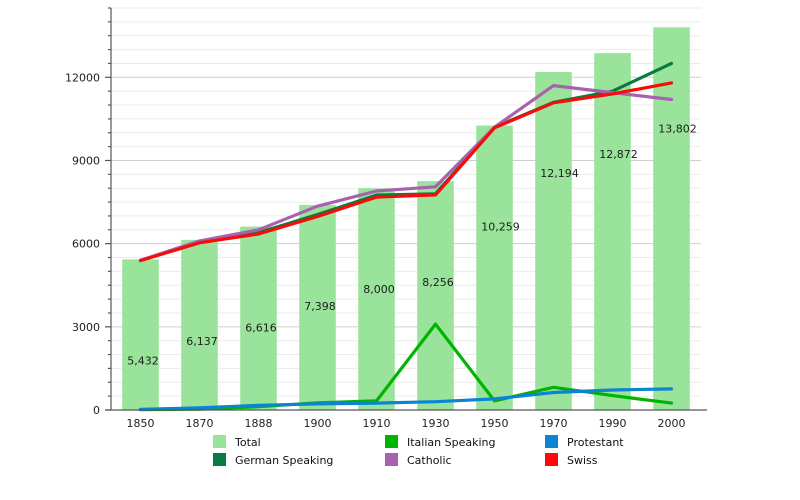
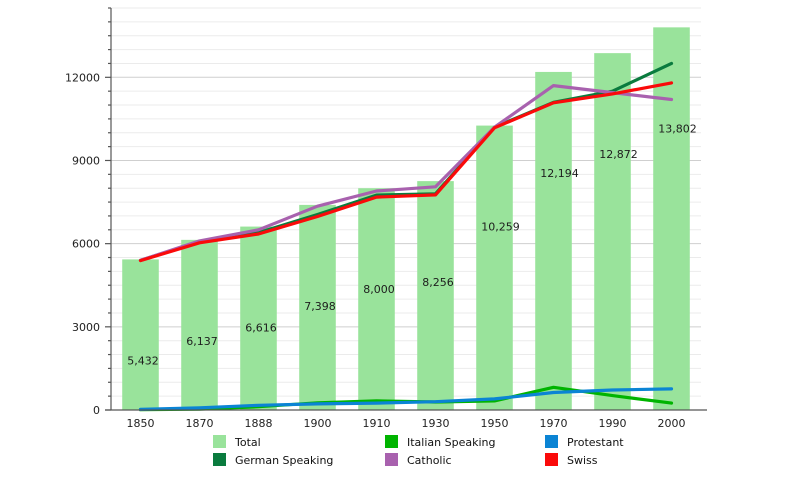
Italian Speaking/1930: 3100 -> 300
